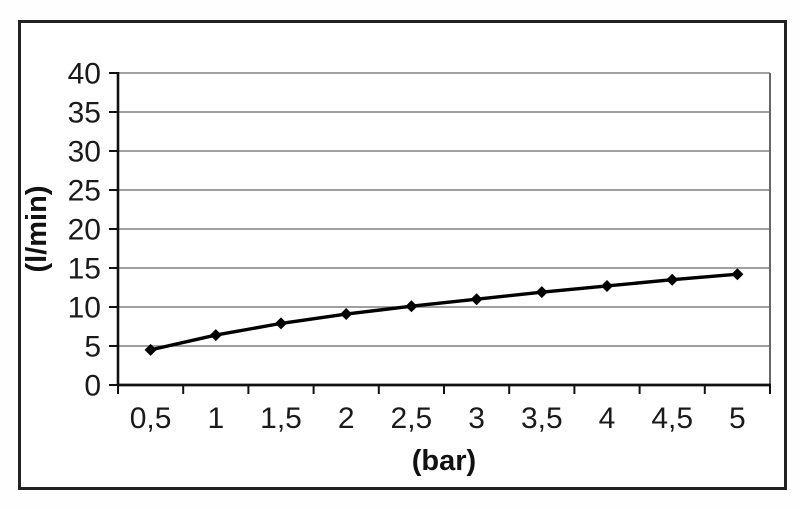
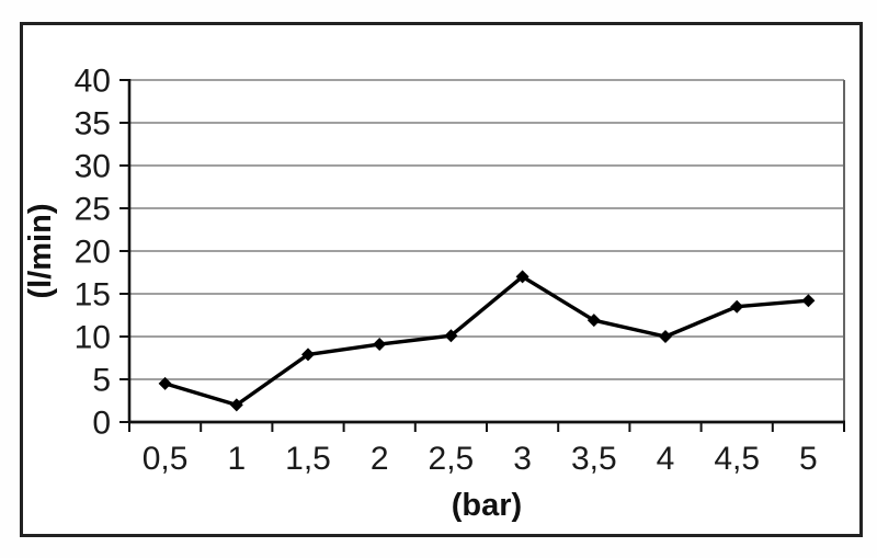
1: 6 -> 2
3: 11 -> 17
4: 13 -> 10
